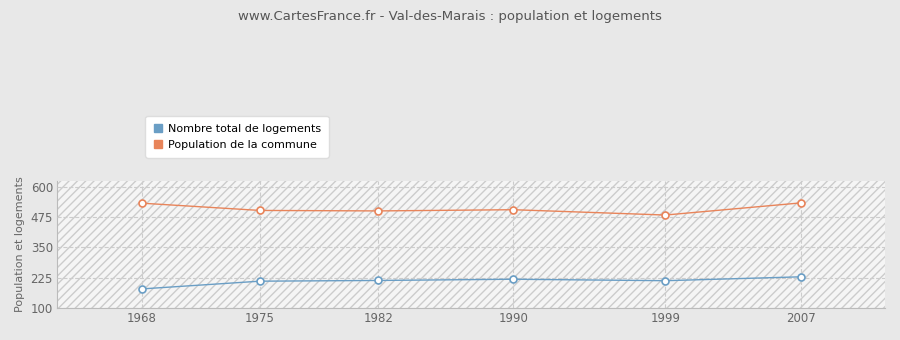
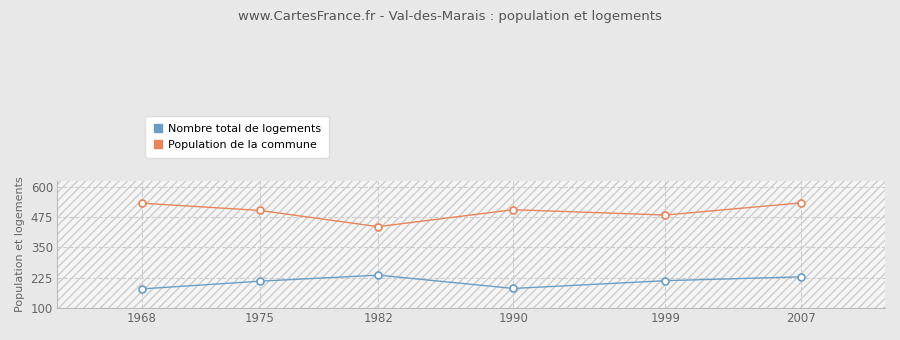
Nombre total de logements/1982: 213 -> 235
Population de la commune/1982: 500 -> 435
Nombre total de logements/1990: 218 -> 180
